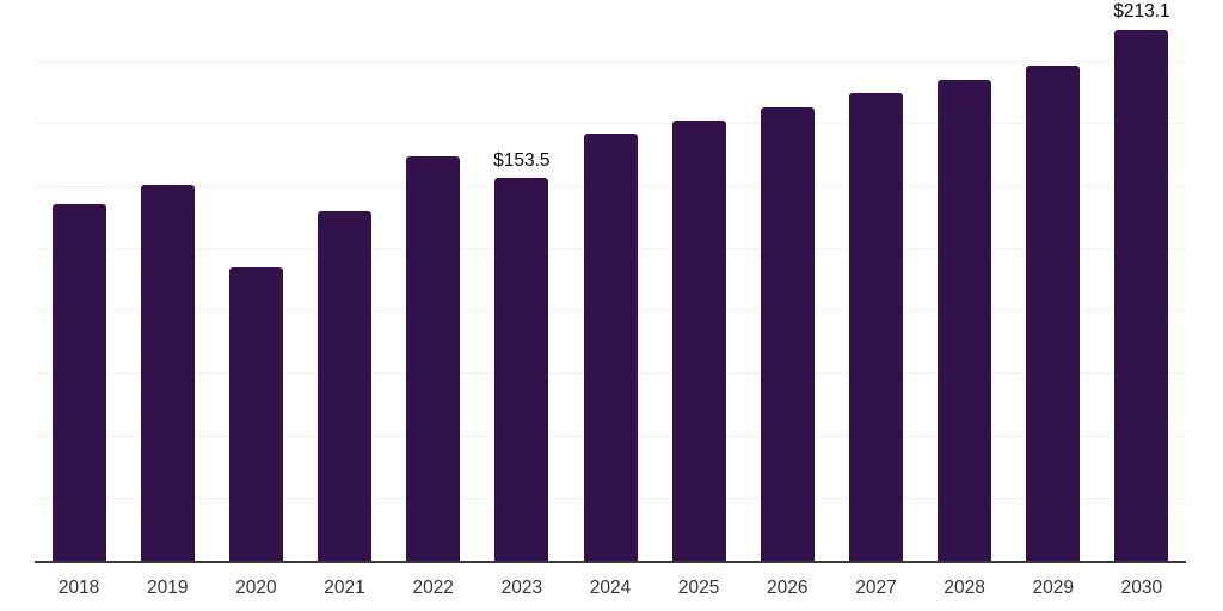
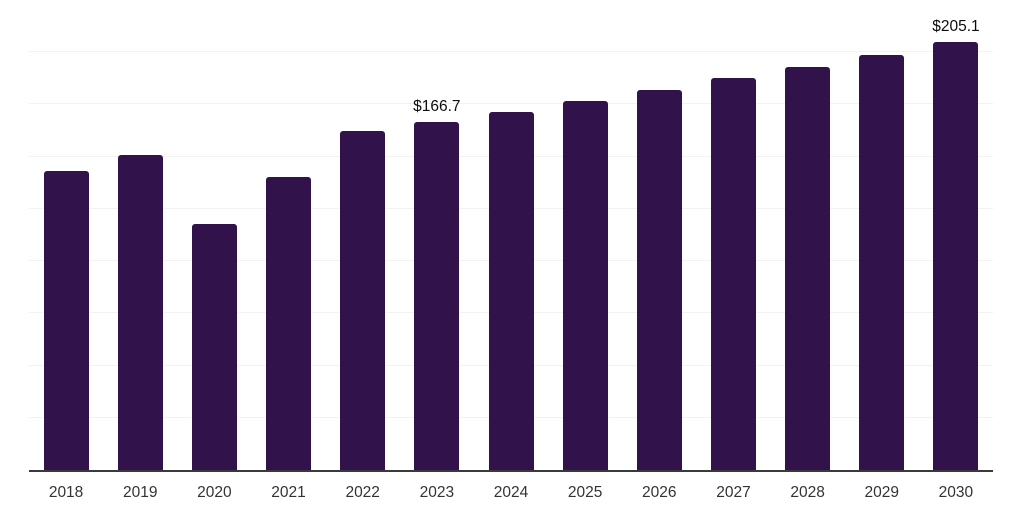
2023: $153.5 -> $166.7
2030: $213.1 -> $205.1
